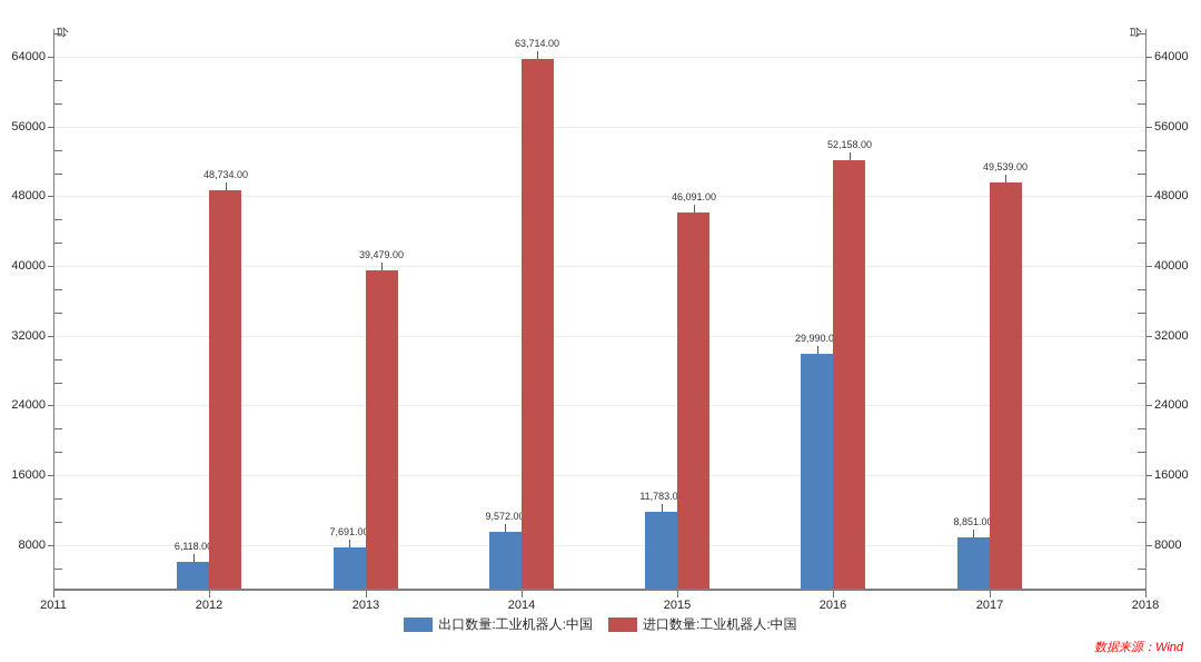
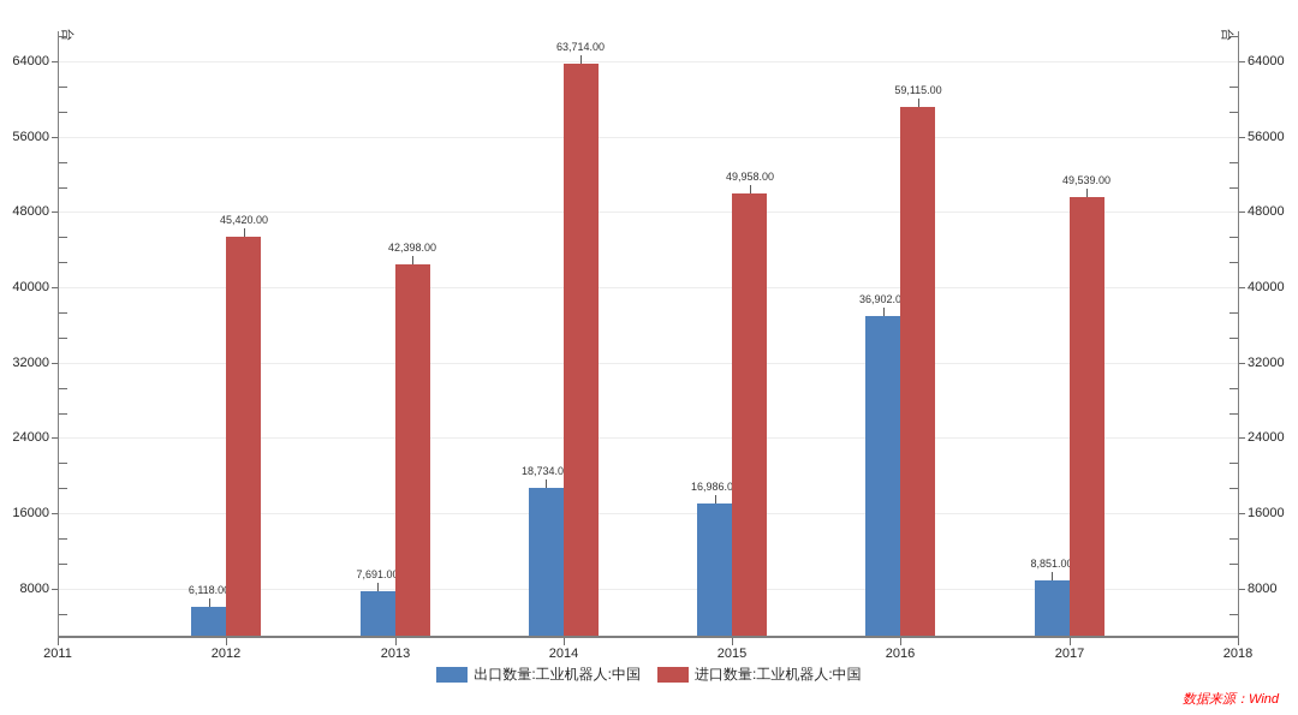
进口数量:工业机器人:中国/2012: 48,734.00 -> 45,420.00
进口数量:工业机器人:中国/2013: 39,479.00 -> 42,398.00
出口数量:工业机器人:中国/2014: 9,572.00 -> 18,734.00
出口数量:工业机器人:中国/2015: 11,783.00 -> 16,986.00
进口数量:工业机器人:中国/2015: 46,091.00 -> 49,958.00
出口数量:工业机器人:中国/2016: 29,990.00 -> 36,902.00
进口数量:工业机器人:中国/2016: 52,158.00 -> 59,115.00
